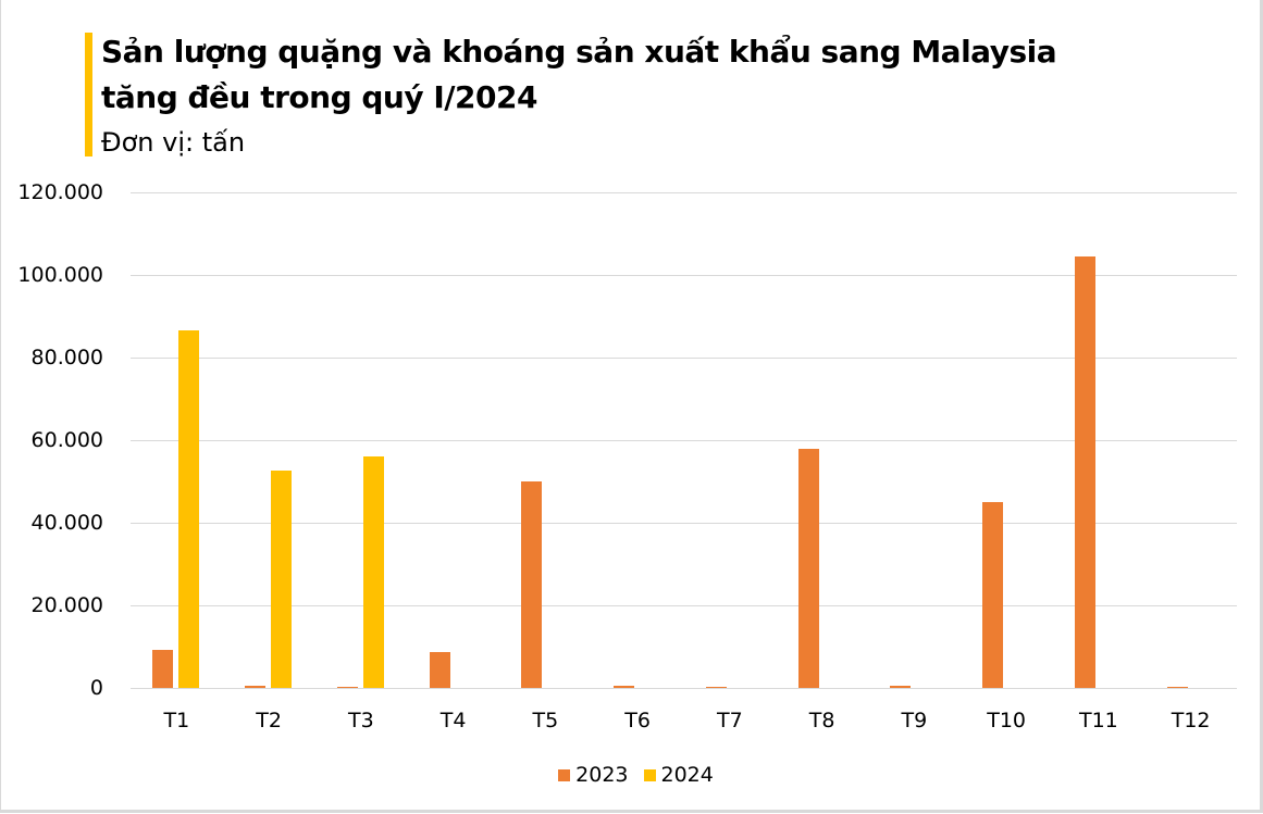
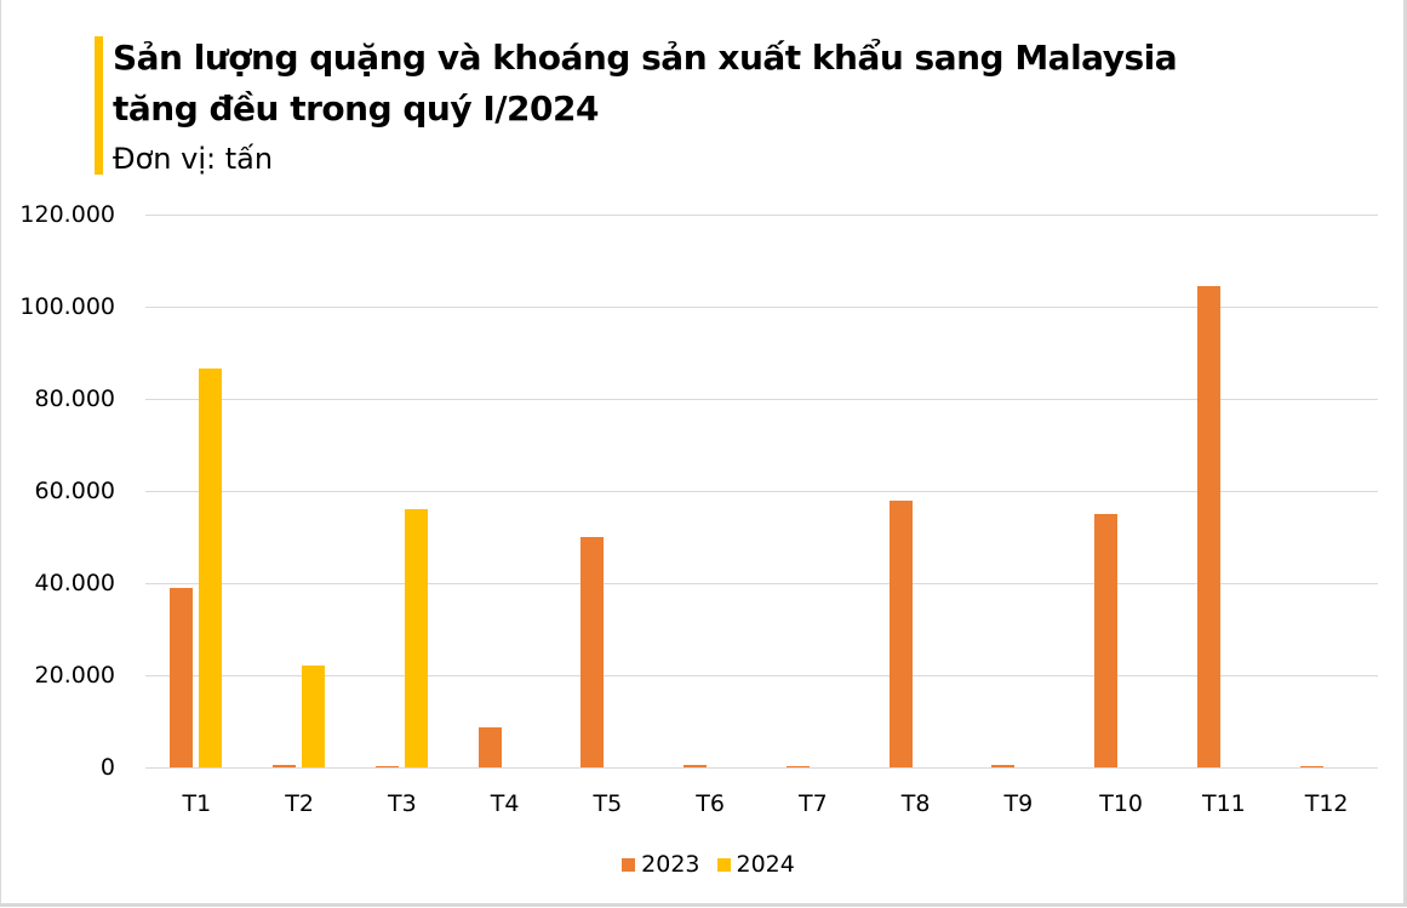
2023/T1: 9000 -> 39000
2024/T2: 53000 -> 22000
2023/T10: 45000 -> 55000
